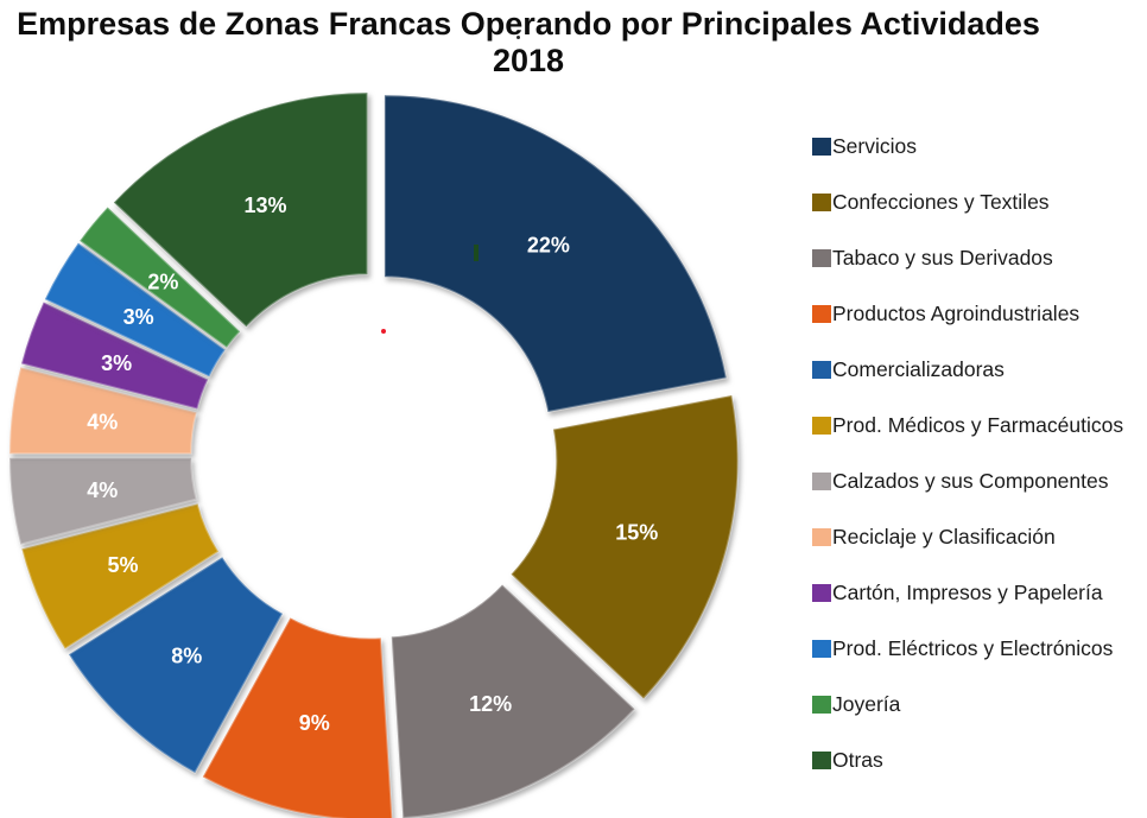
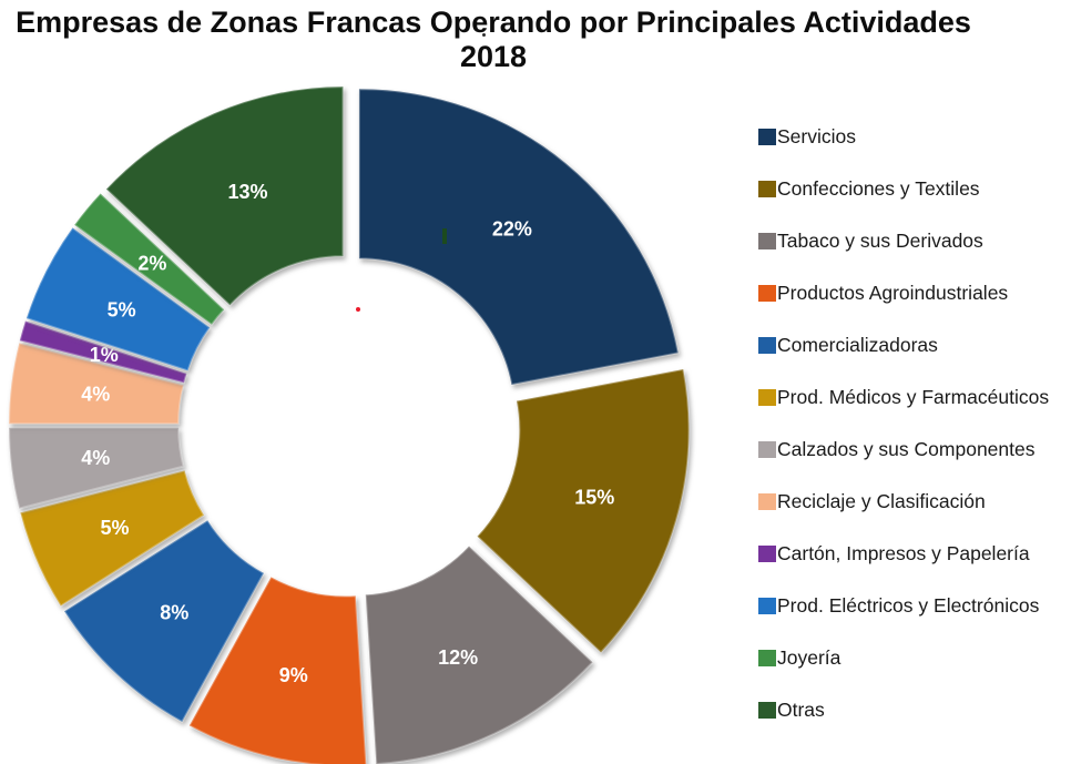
Cartón, Impresos y Papelería: 3% -> 1%
Prod. Eléctricos y Electrónicos: 3% -> 5%
